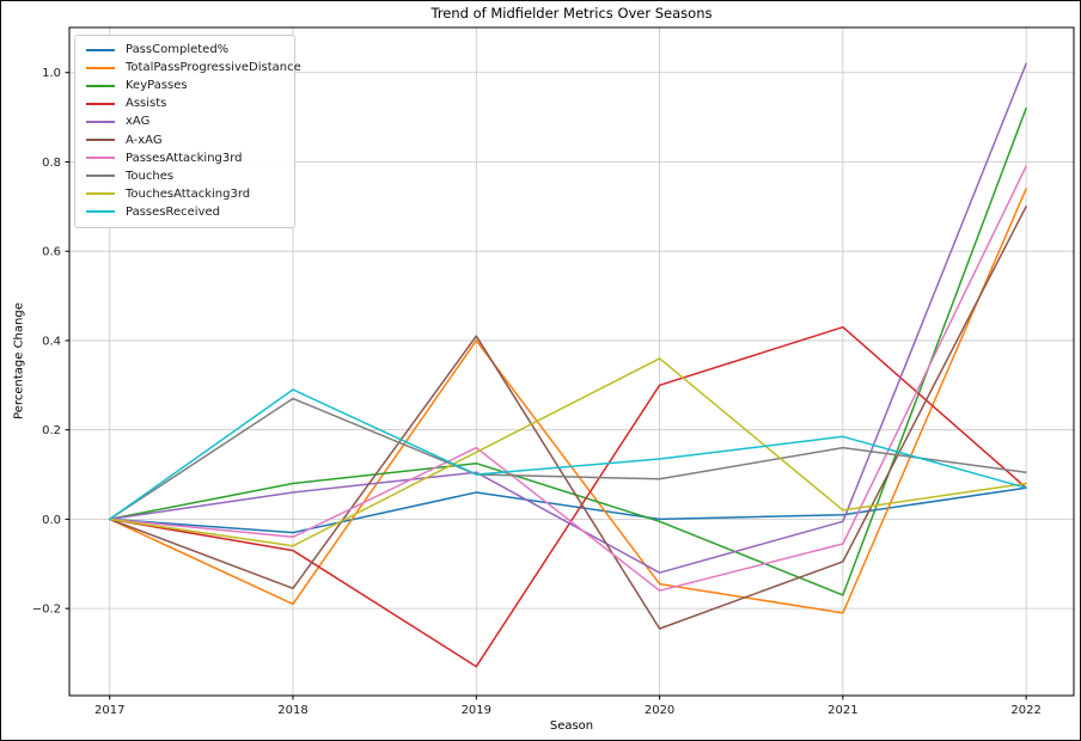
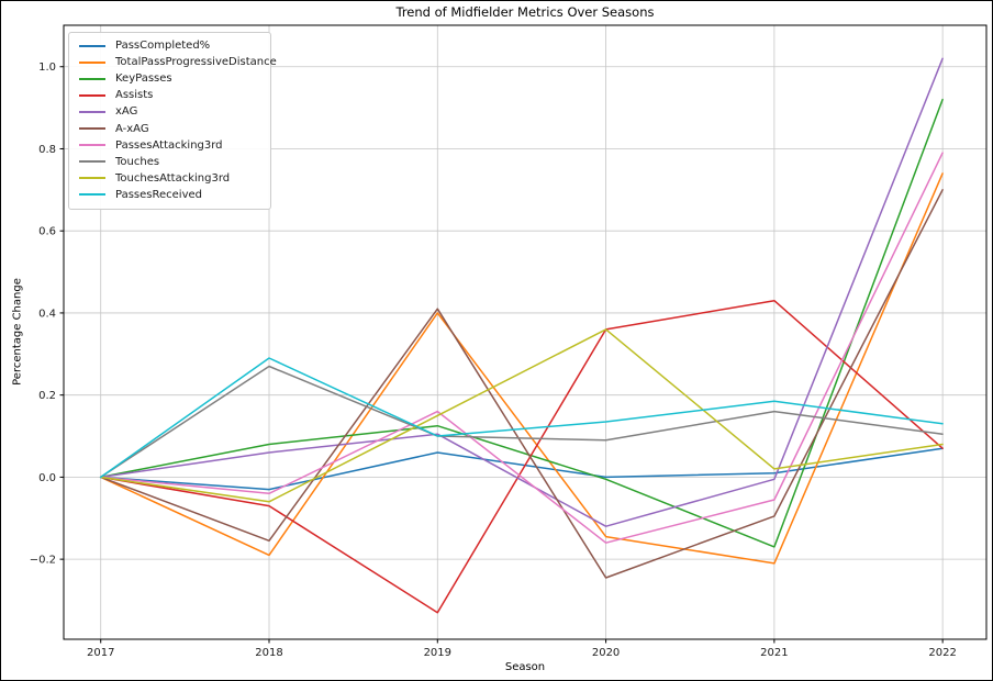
Assists/2020: 0.30 -> 0.36
PassesReceived/2022: 0.07 -> 0.13
